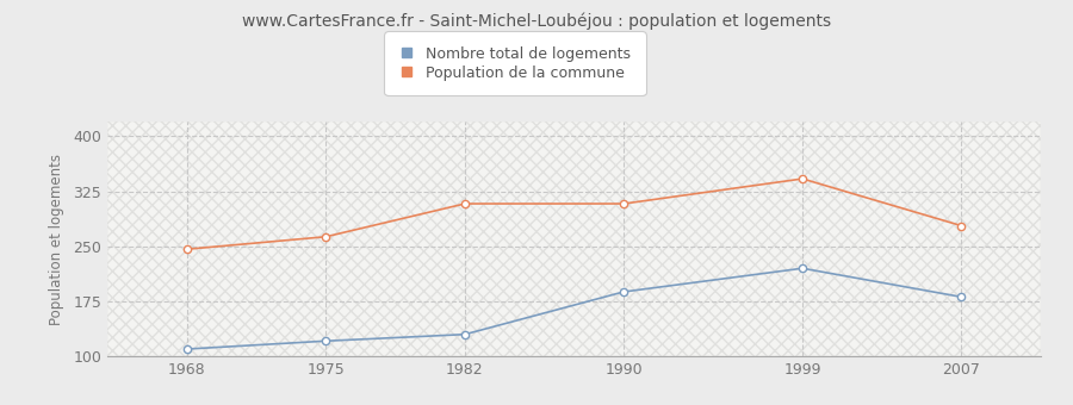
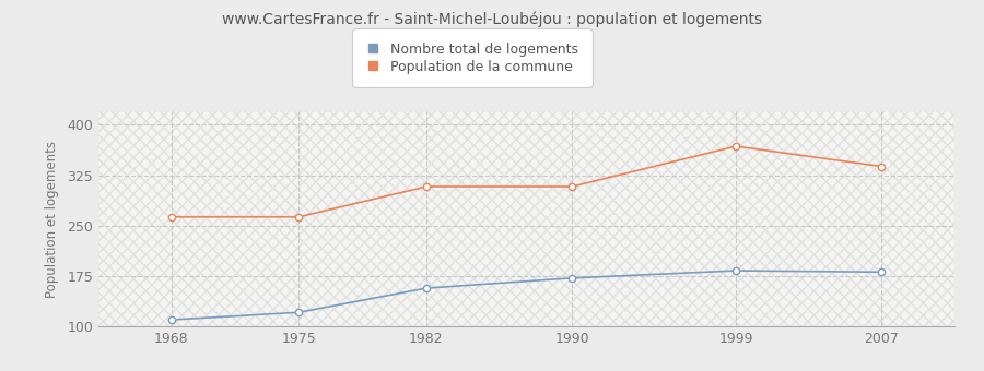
Population de la commune/1968: 246 -> 263
Nombre total de logements/1982: 130 -> 157
Nombre total de logements/1990: 188 -> 172
Nombre total de logements/1999: 220 -> 183
Population de la commune/1999: 342 -> 368
Population de la commune/2007: 278 -> 338
